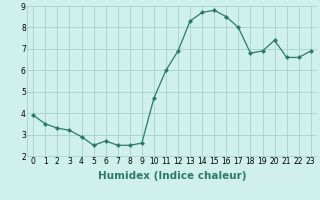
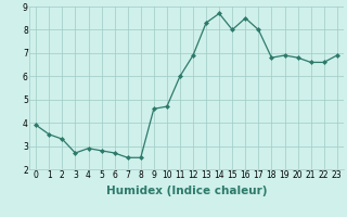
3: 3.2 -> 2.7
5: 2.5 -> 2.8
9: 2.6 -> 4.6
15: 8.8 -> 8.0
20: 7.4 -> 6.8
